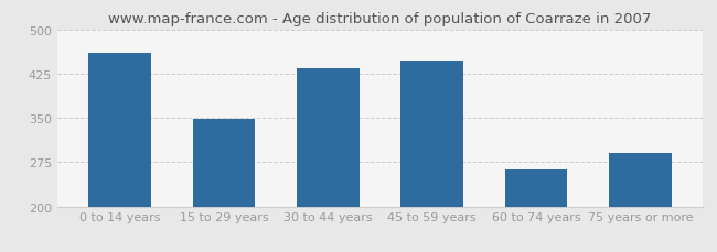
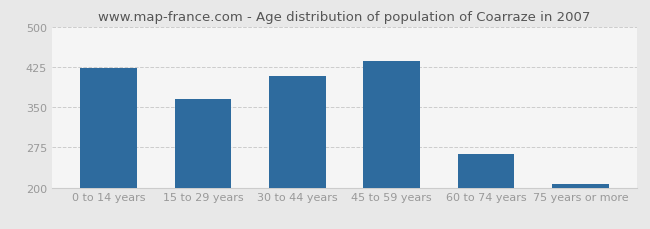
0 to 14 years: 460 -> 422
15 to 29 years: 348 -> 365
30 to 44 years: 434 -> 408
45 to 59 years: 448 -> 435
75 years or more: 290 -> 207
